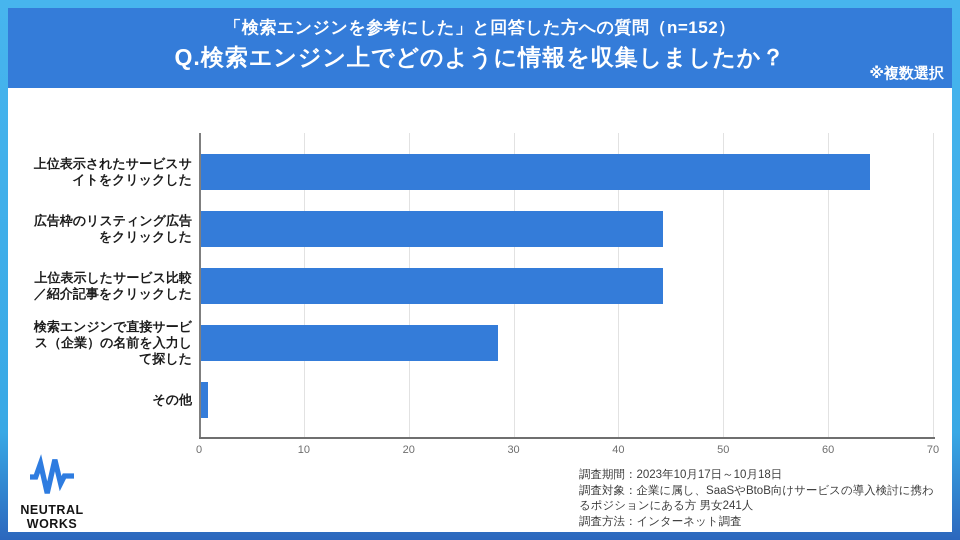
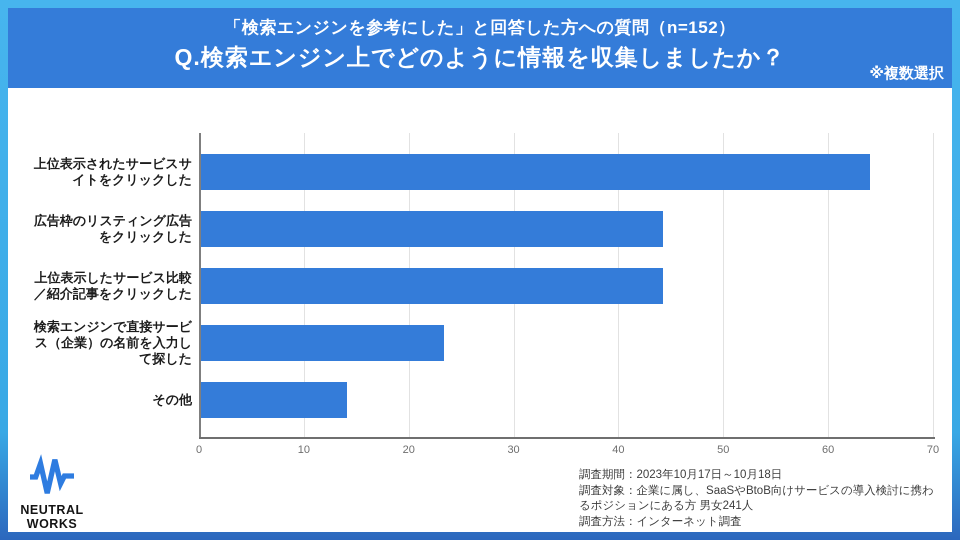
検索エンジンで直接サービ ス（企業）の名前を入力し て探した: 28.3 -> 23.2
その他: 0.7 -> 13.9
